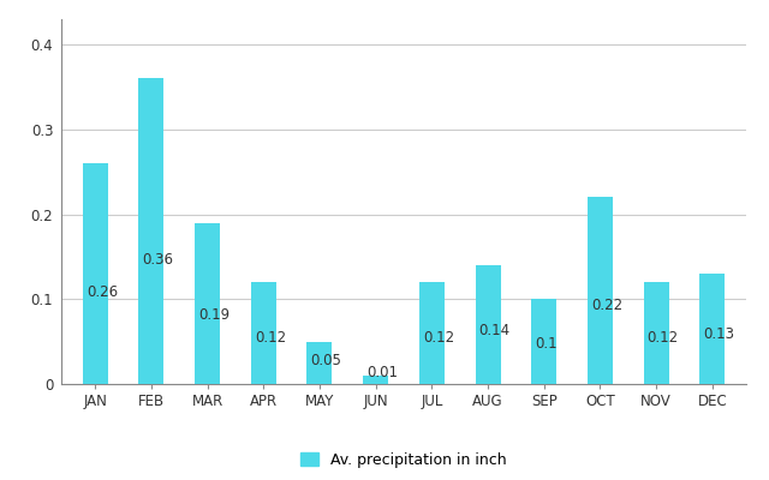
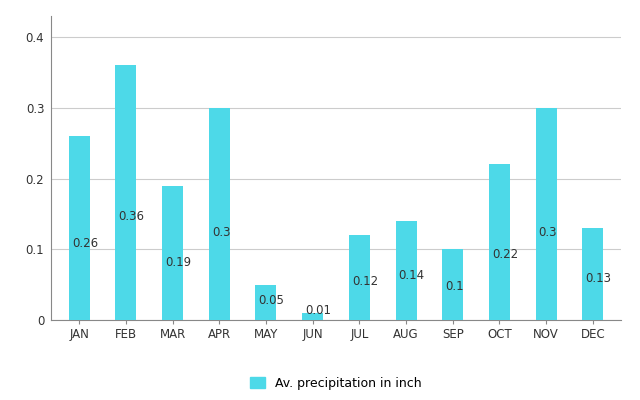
APR: 0.12 -> 0.3
NOV: 0.12 -> 0.3
